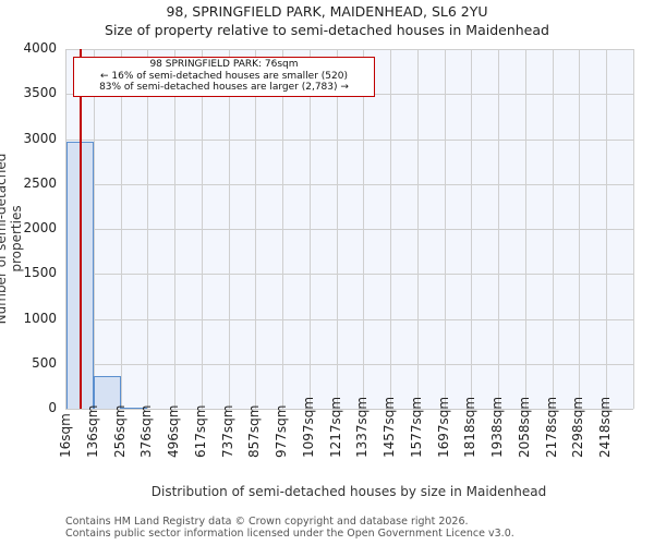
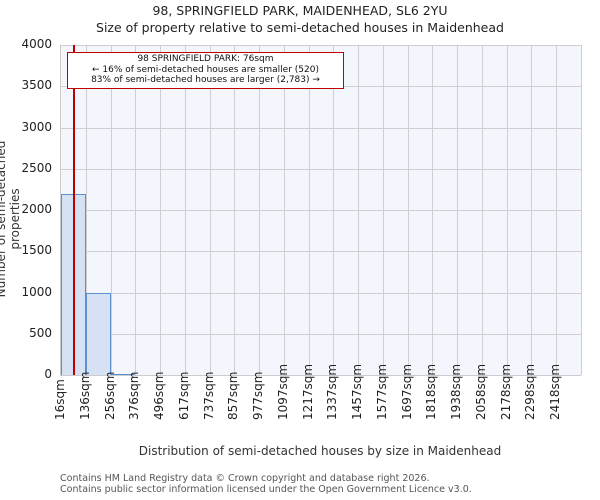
16sqm: 3000 -> 2200
136sqm: 400 -> 1000
